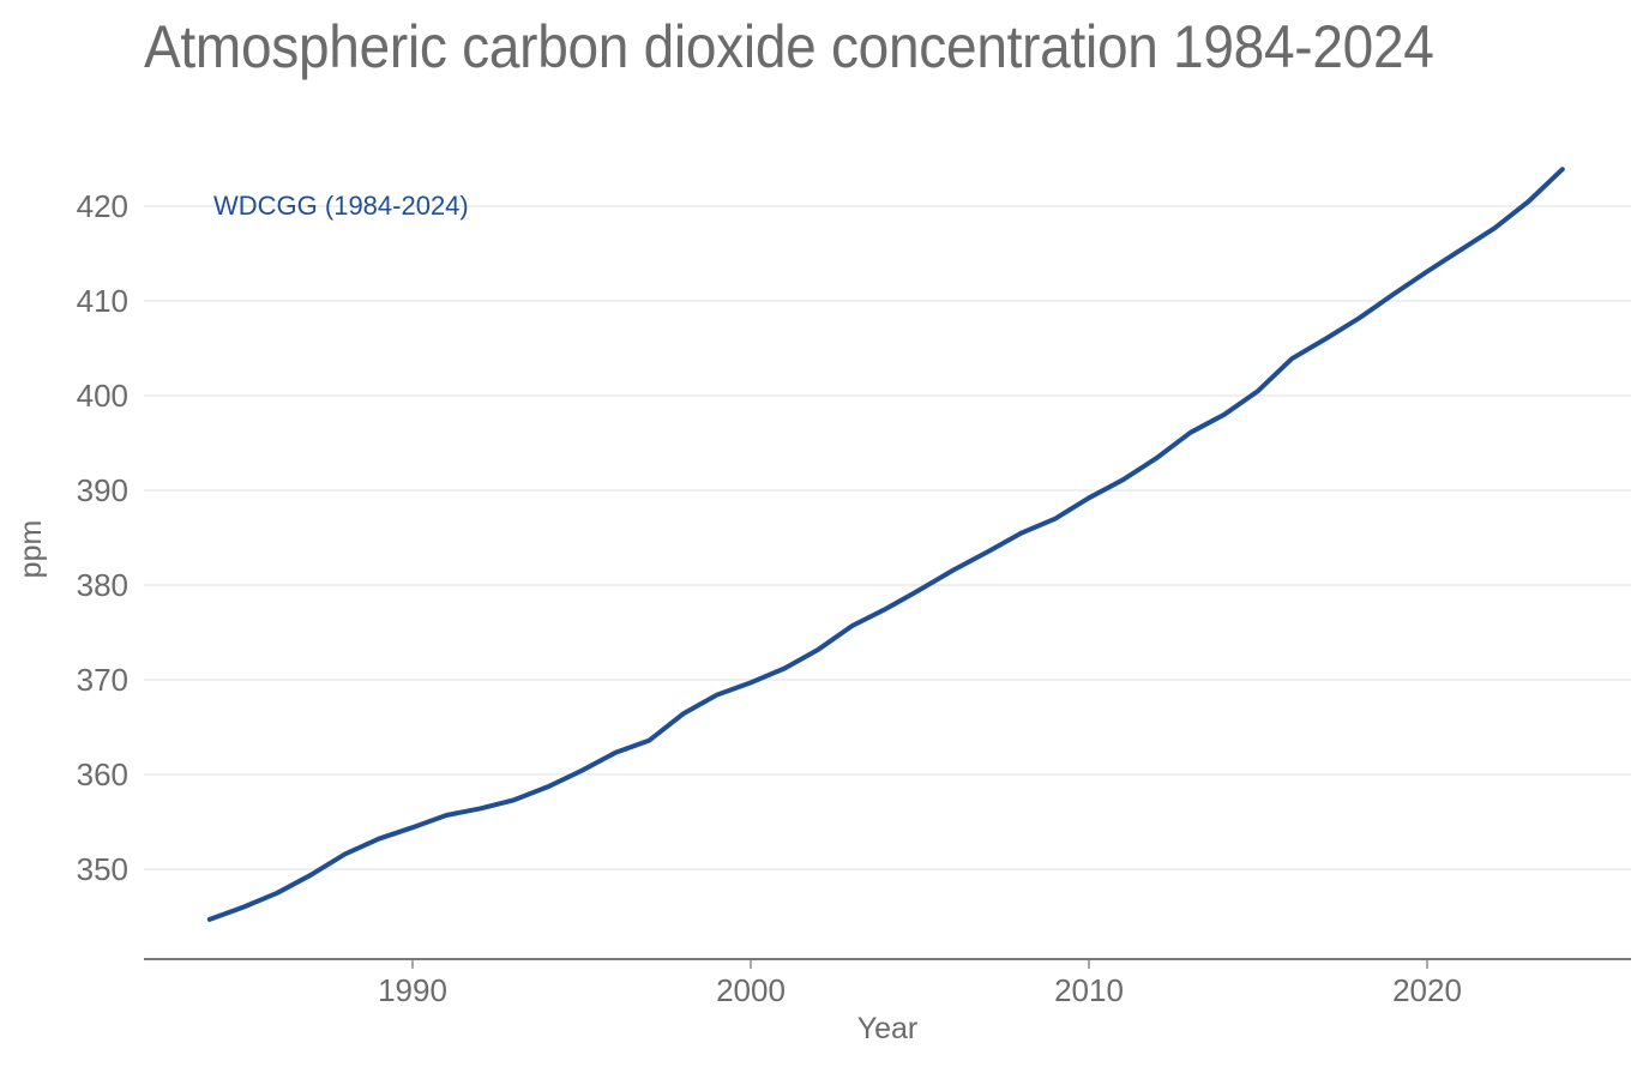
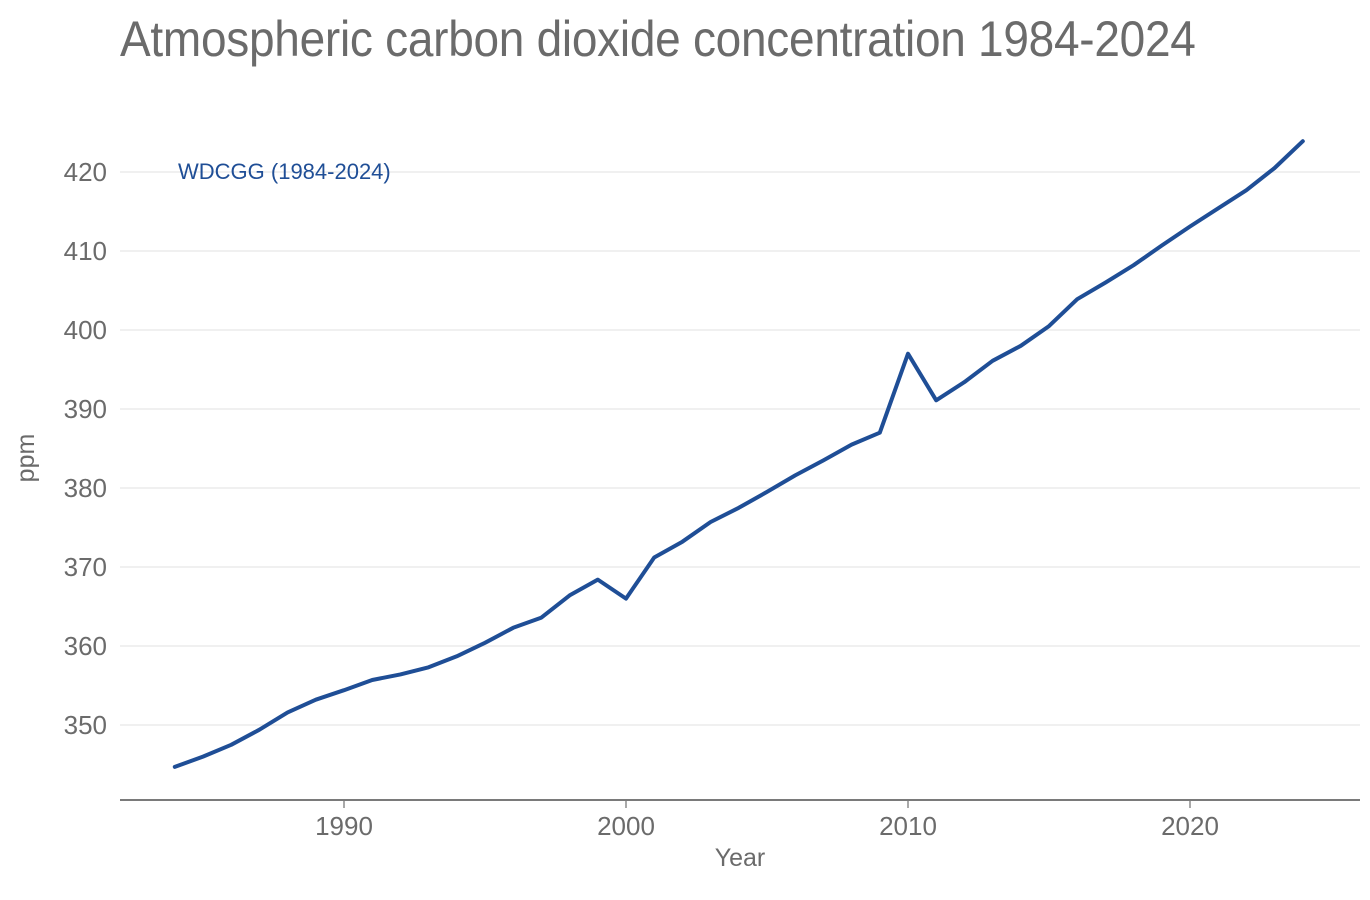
2000: 370 -> 366
2010: 389 -> 397
